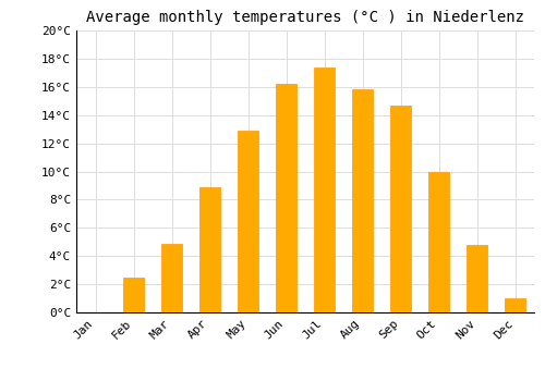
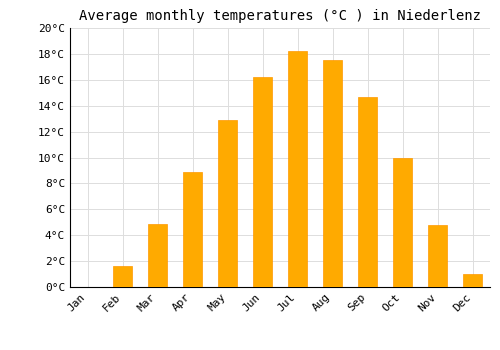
Feb: 2.5°C -> 1.6°C
Jul: 17.4°C -> 18.2°C
Aug: 15.8°C -> 17.5°C
